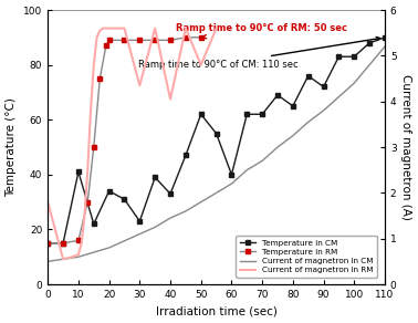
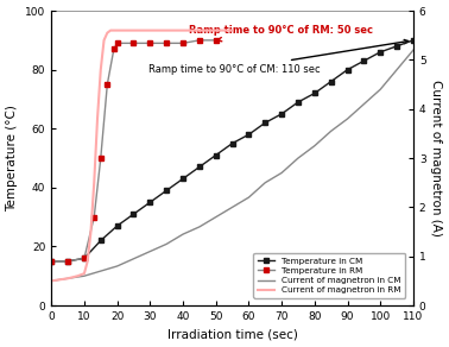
Current of magnetron in RM/0: 1.80 -> 0.50
Temperature in CM/10: 41 -> 16
Temperature in CM/20: 34 -> 27
Temperature in CM/30: 23 -> 35
Current of magnetron in RM/30: 4.35 -> 5.60
Temperature in CM/40: 33 -> 43
Current of magnetron in RM/40: 4.05 -> 5.60
Temperature in CM/50: 62 -> 51
Current of magnetron in RM/50: 4.80 -> 5.60
Temperature in CM/60: 40 -> 58
Temperature in CM/70: 62 -> 65
Temperature in CM/80: 65 -> 72
Temperature in CM/90: 72 -> 80
Temperature in CM/100: 83 -> 86
